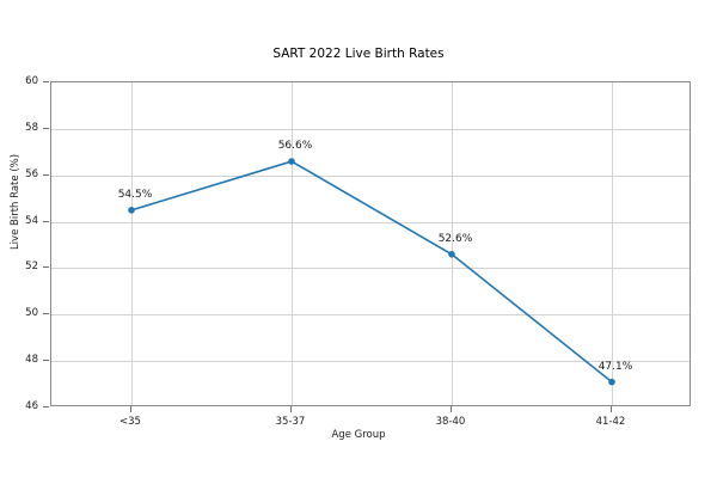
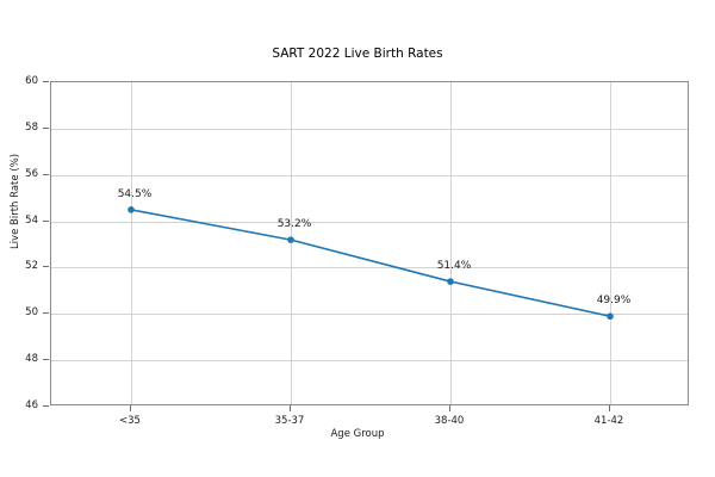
35-37: 56.6% -> 53.2%
38-40: 52.6% -> 51.4%
41-42: 47.1% -> 49.9%
